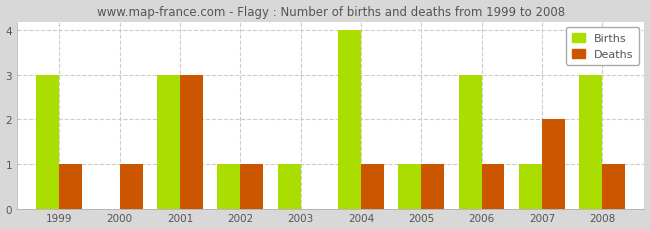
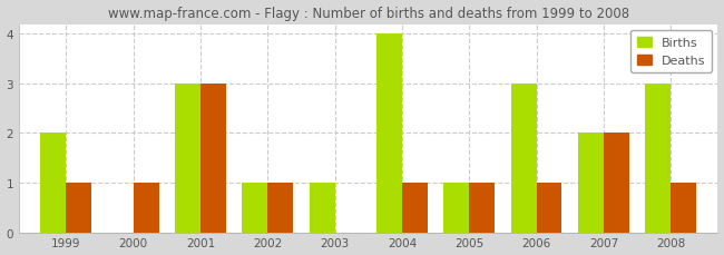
Births/1999: 3 -> 2
Births/2007: 1 -> 2
